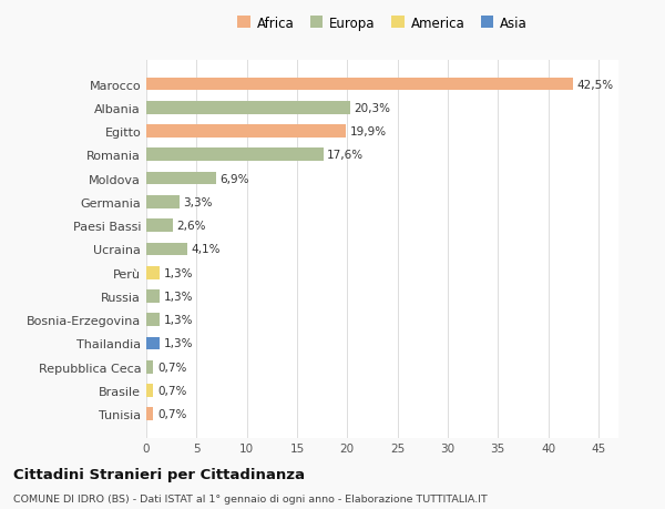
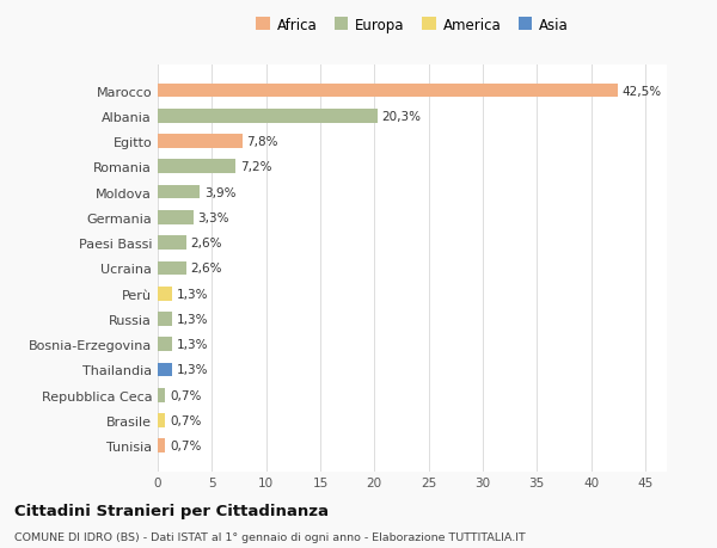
Egitto: 19,9% -> 7,8%
Romania: 17,6% -> 7,2%
Moldova: 6,9% -> 3,9%
Ucraina: 4,1% -> 2,6%
